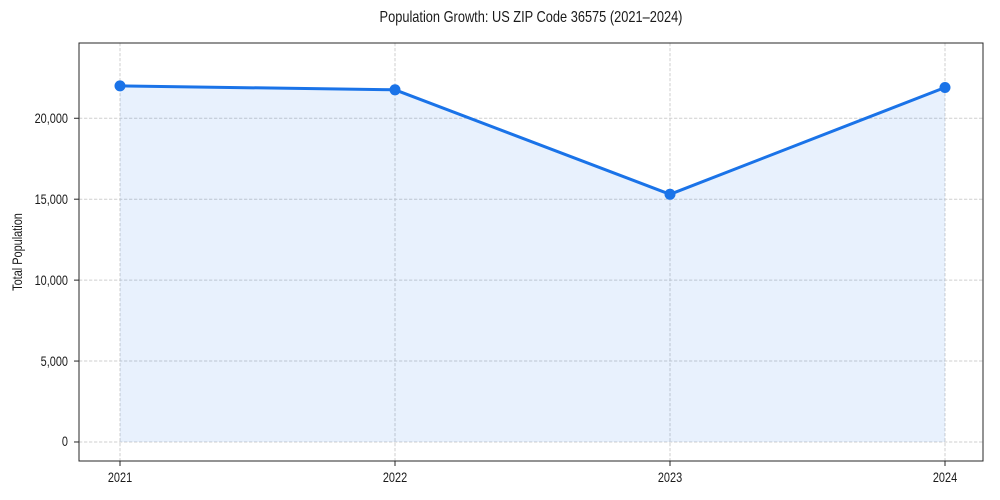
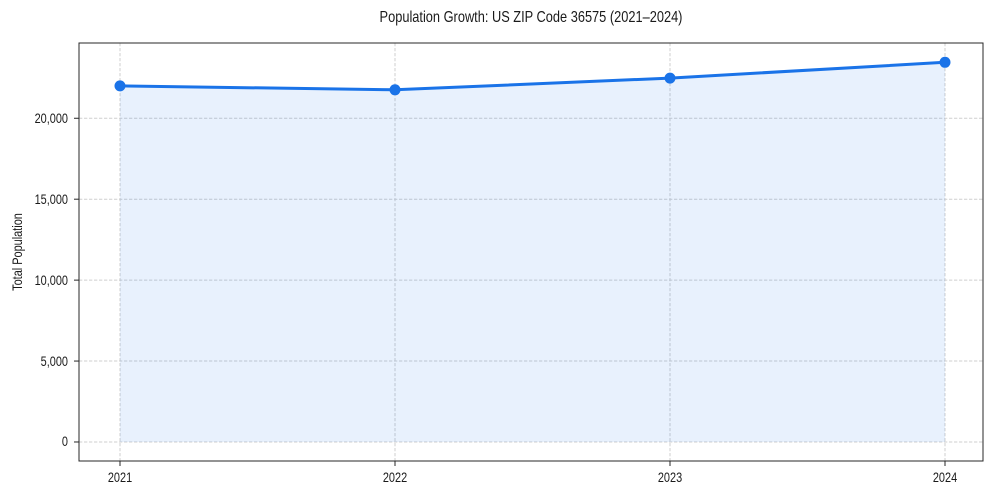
2023: 15300 -> 22500
2024: 21900 -> 23500
